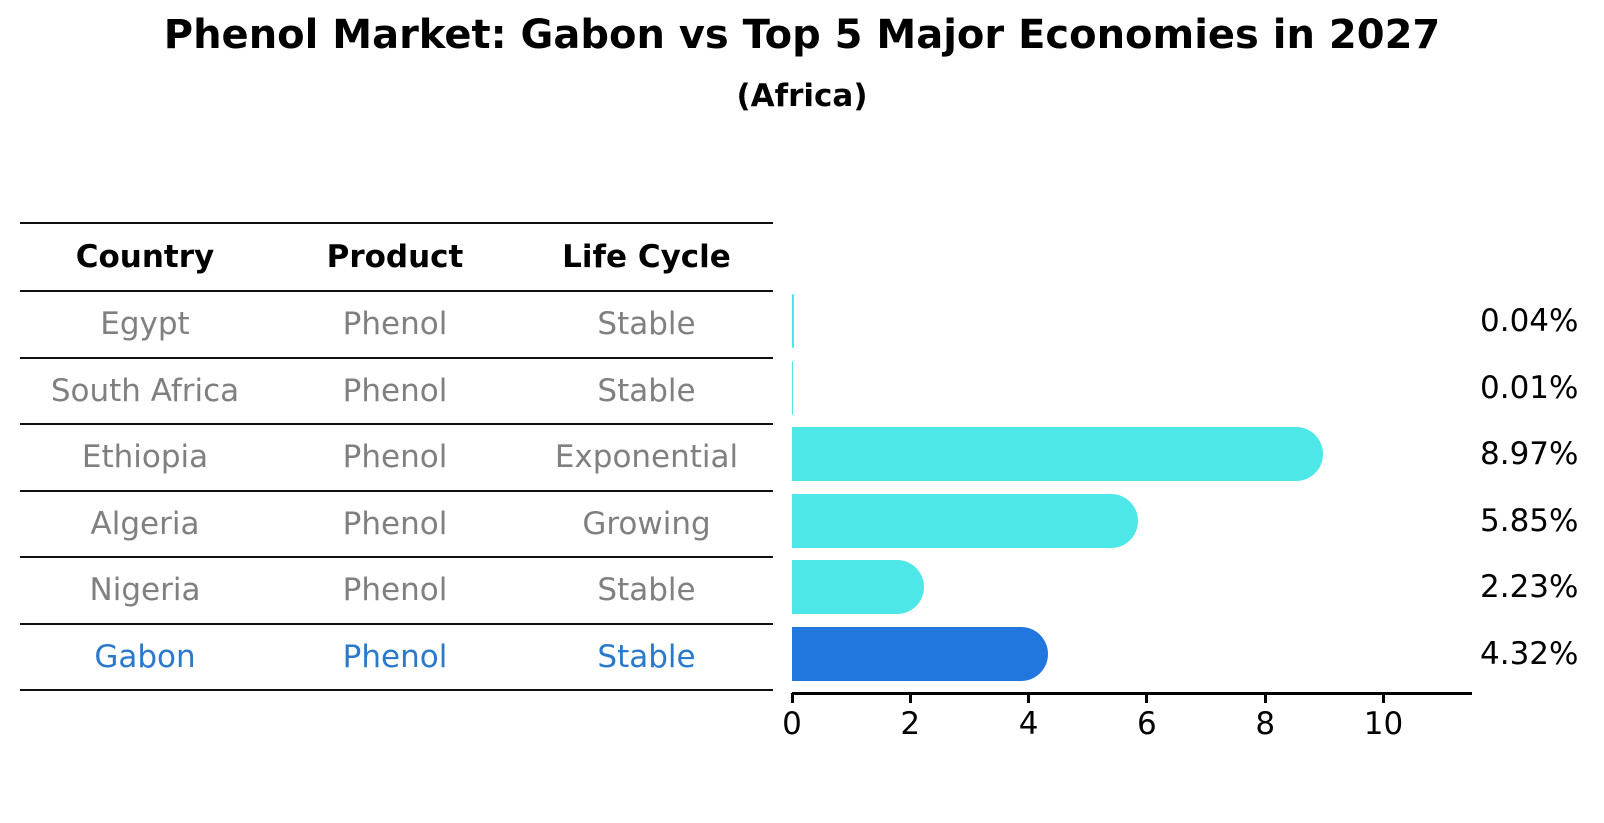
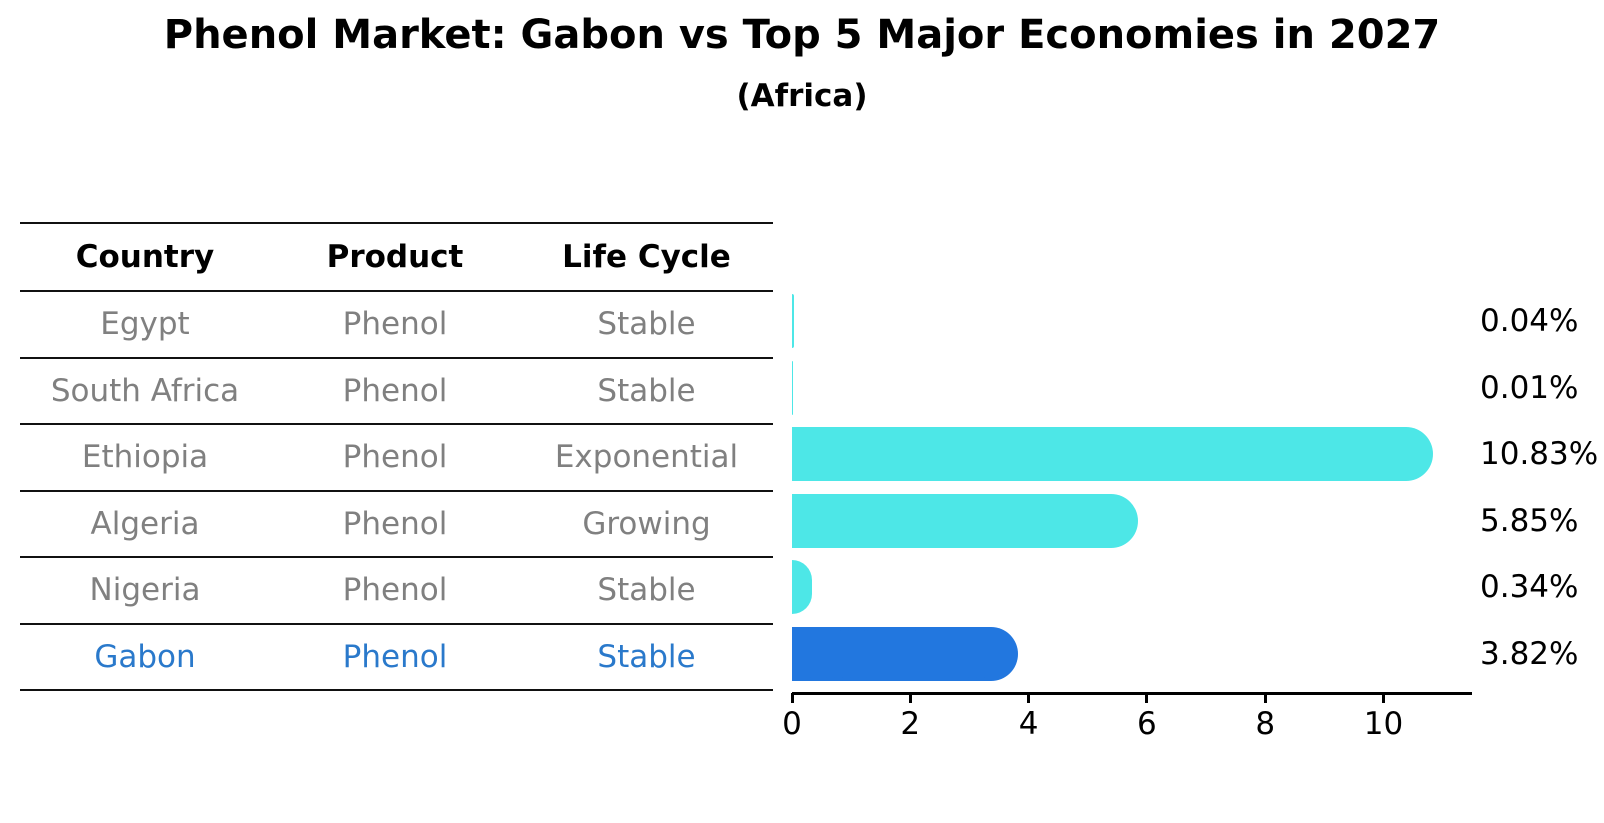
Ethiopia: 8.97% -> 10.83%
Nigeria: 2.23% -> 0.34%
Gabon: 4.32% -> 3.82%
